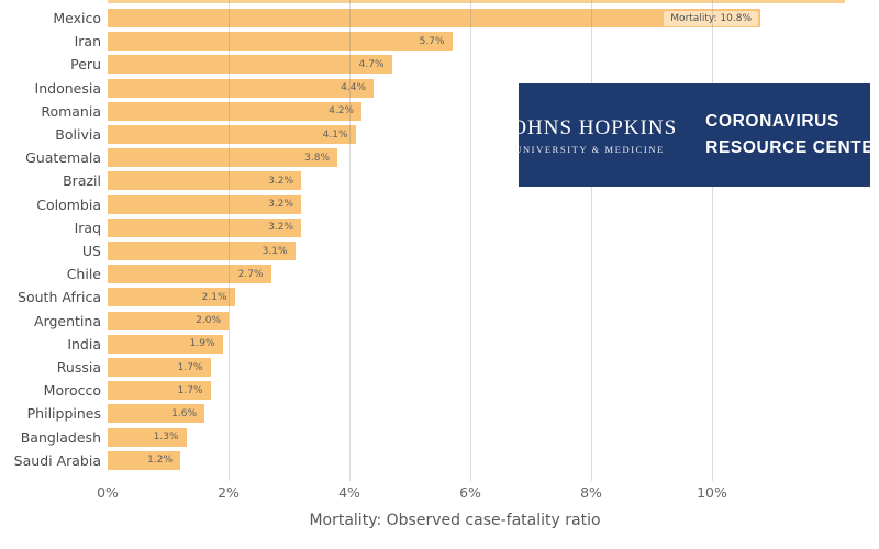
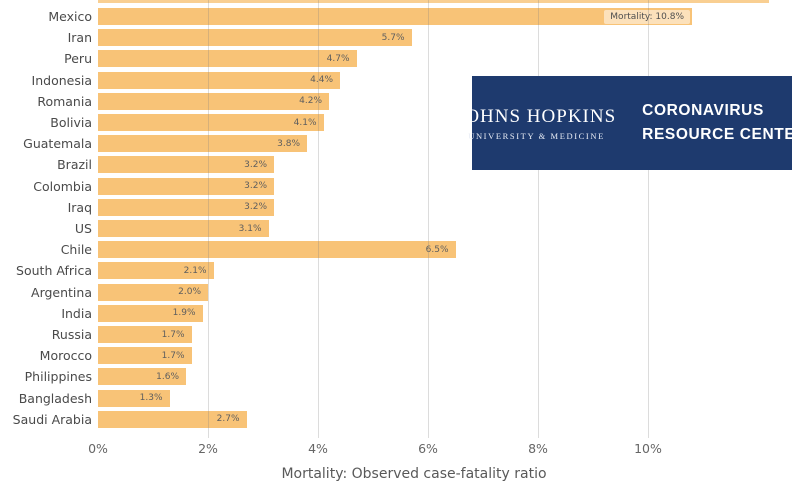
Chile: 2.7% -> 6.5%
Saudi Arabia: 1.2% -> 2.7%
